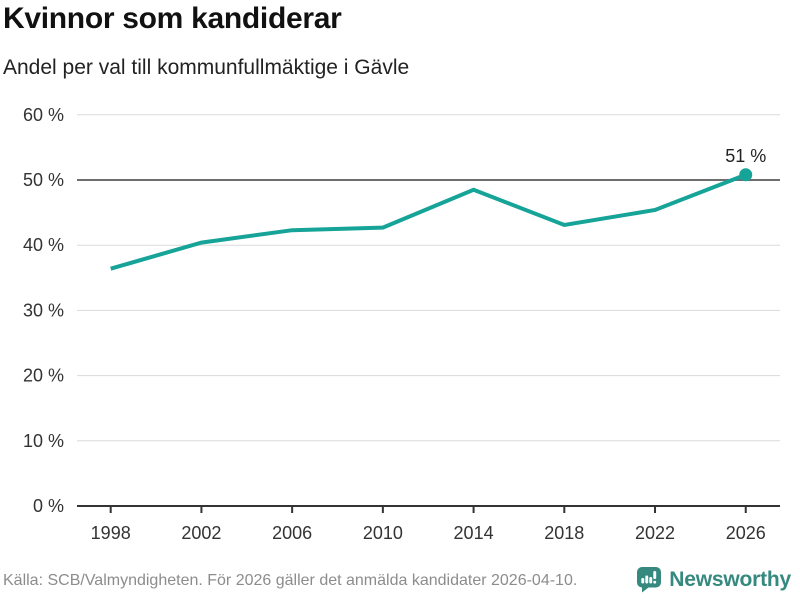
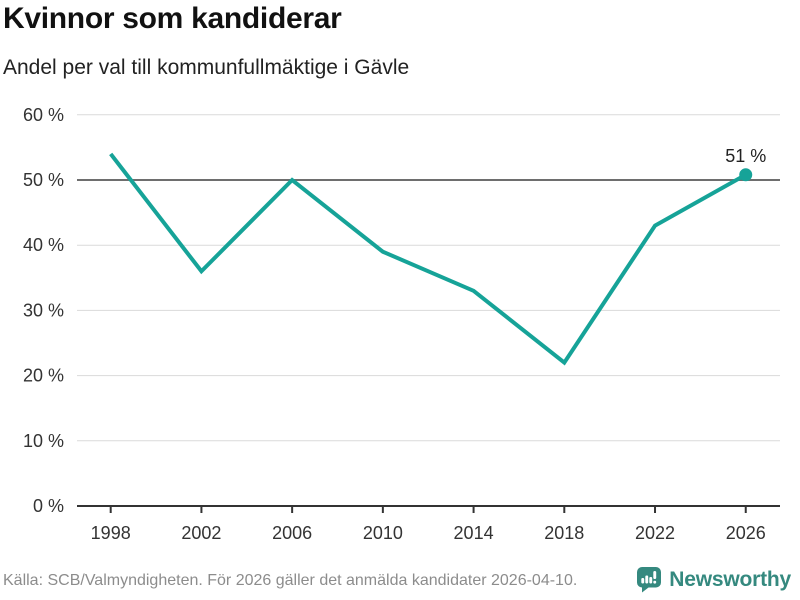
1998: 36% -> 54%
2002: 40% -> 36%
2006: 42% -> 50%
2010: 43% -> 39%
2014: 48% -> 33%
2018: 43% -> 22%
2022: 45% -> 43%
